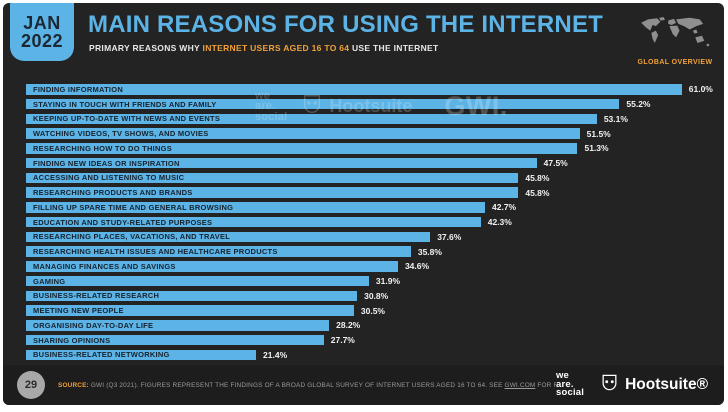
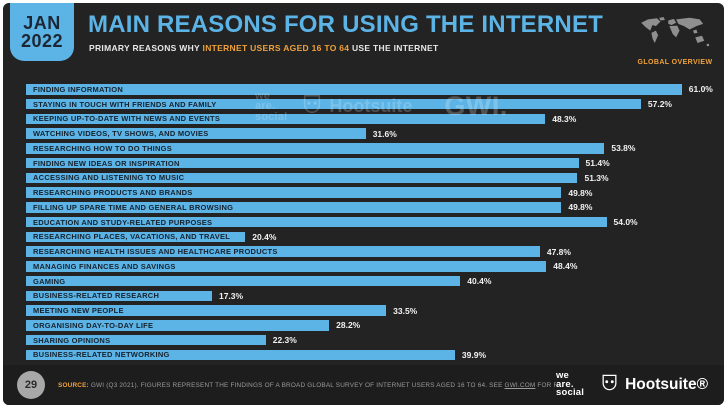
STAYING IN TOUCH WITH FRIENDS AND FAMILY: 55.2% -> 57.2%
KEEPING UP-TO-DATE WITH NEWS AND EVENTS: 53.1% -> 48.3%
WATCHING VIDEOS, TV SHOWS, AND MOVIES: 51.5% -> 31.6%
RESEARCHING HOW TO DO THINGS: 51.3% -> 53.8%
FINDING NEW IDEAS OR INSPIRATION: 47.5% -> 51.4%
ACCESSING AND LISTENING TO MUSIC: 45.8% -> 51.3%
RESEARCHING PRODUCTS AND BRANDS: 45.8% -> 49.8%
FILLING UP SPARE TIME AND GENERAL BROWSING: 42.7% -> 49.8%
EDUCATION AND STUDY-RELATED PURPOSES: 42.3% -> 54.0%
RESEARCHING PLACES, VACATIONS, AND TRAVEL: 37.6% -> 20.4%
RESEARCHING HEALTH ISSUES AND HEALTHCARE PRODUCTS: 35.8% -> 47.8%
MANAGING FINANCES AND SAVINGS: 34.6% -> 48.4%
GAMING: 31.9% -> 40.4%
BUSINESS-RELATED RESEARCH: 30.8% -> 17.3%
MEETING NEW PEOPLE: 30.5% -> 33.5%
SHARING OPINIONS: 27.7% -> 22.3%
BUSINESS-RELATED NETWORKING: 21.4% -> 39.9%
